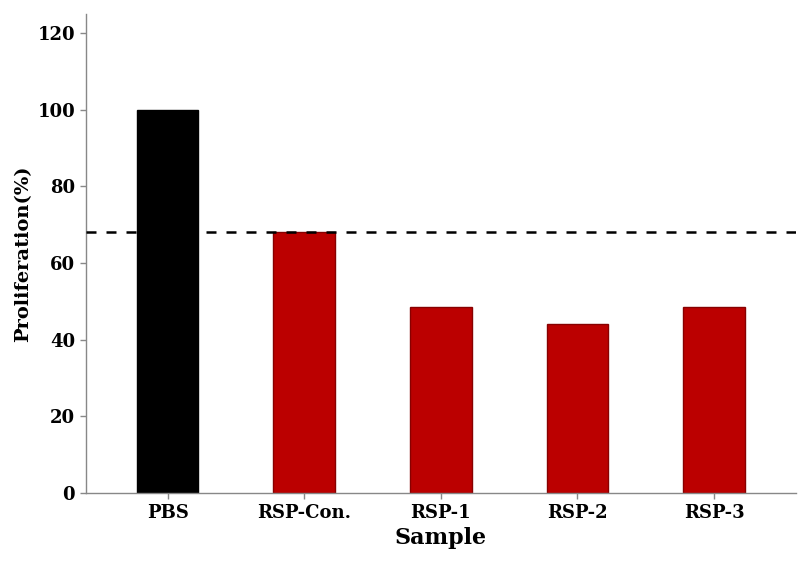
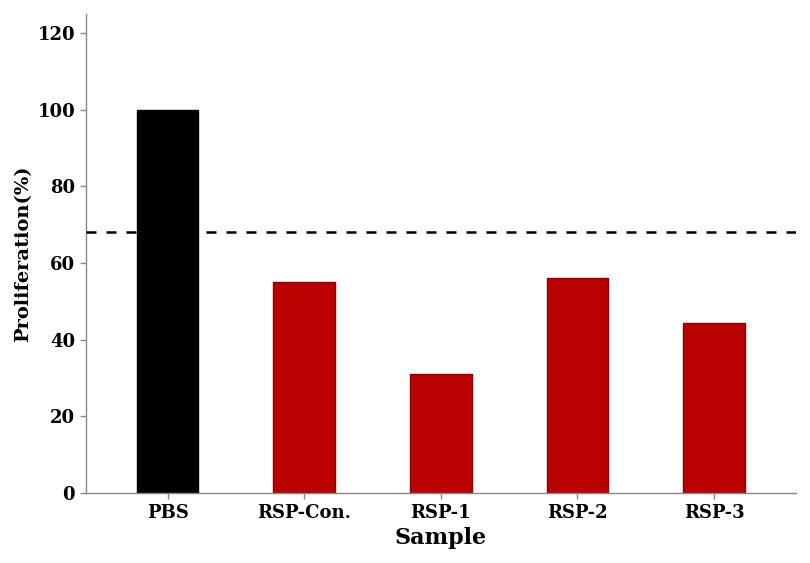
RSP-Con.: 68.0 -> 55.0
RSP-1: 48.5 -> 31.0
RSP-2: 44.0 -> 56.0
RSP-3: 48.5 -> 44.5
